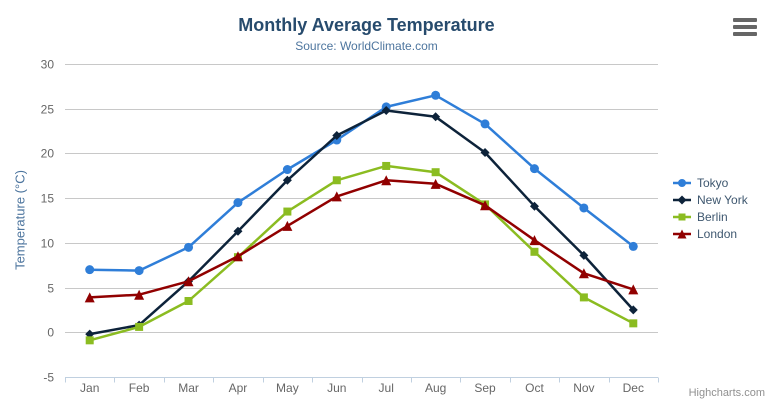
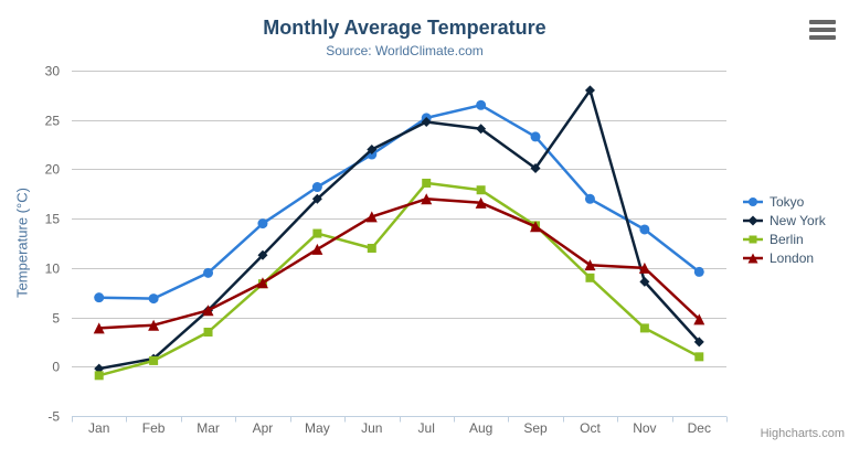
Berlin/Jun: 17 -> 12
Tokyo/Oct: 18 -> 17
New York/Oct: 14 -> 28
London/Nov: 7 -> 10
